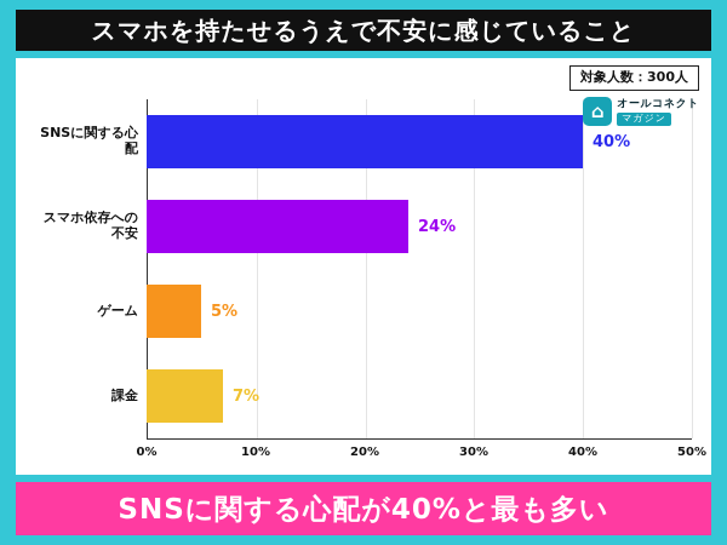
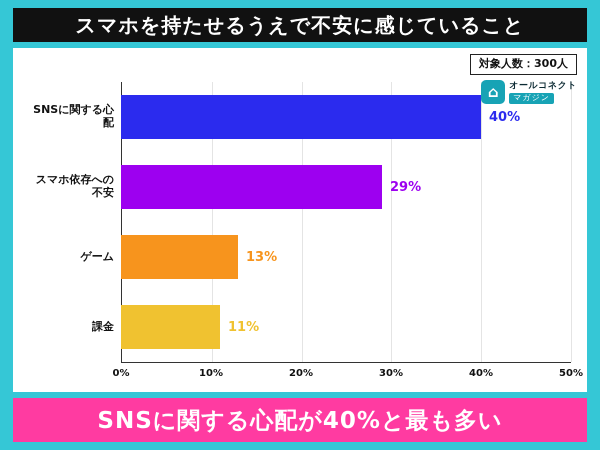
スマホ依存への不安: 24% -> 29%
ゲーム: 5% -> 13%
課金: 7% -> 11%
